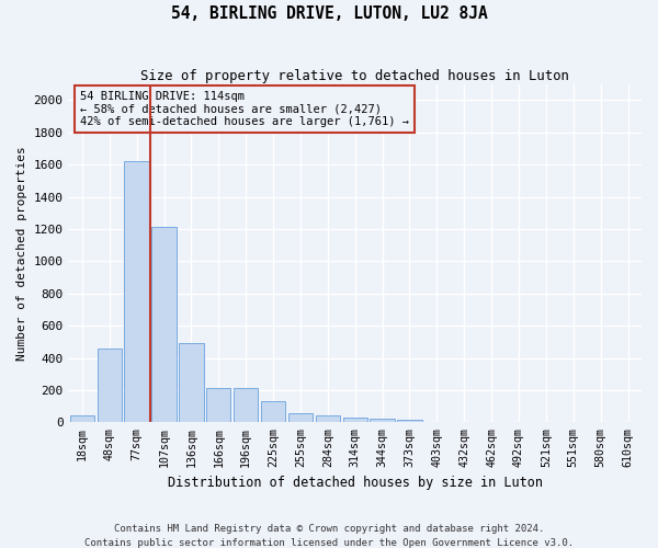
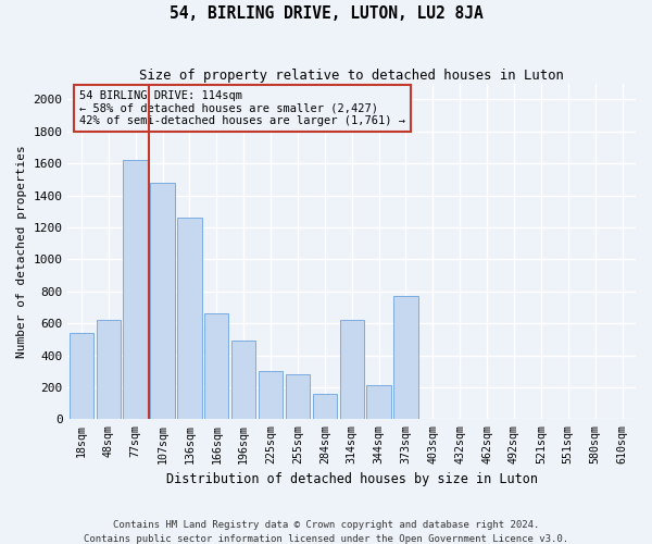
18sqm: 40 -> 540
48sqm: 460 -> 620
107sqm: 1210 -> 1480
136sqm: 490 -> 1260
166sqm: 220 -> 660
196sqm: 210 -> 490
225sqm: 130 -> 300
255sqm: 60 -> 280
284sqm: 40 -> 160
314sqm: 30 -> 620
344sqm: 20 -> 210
373sqm: 10 -> 770
